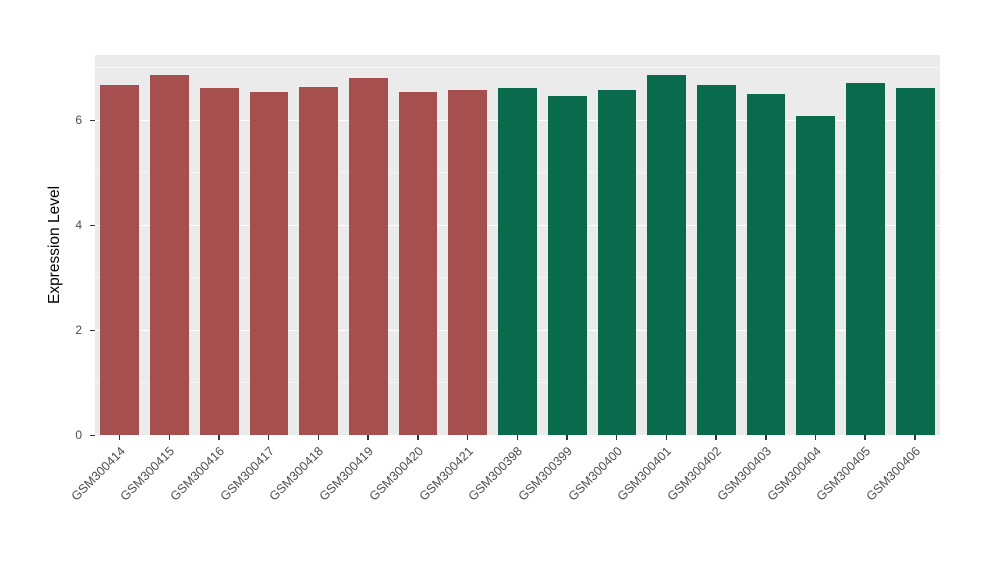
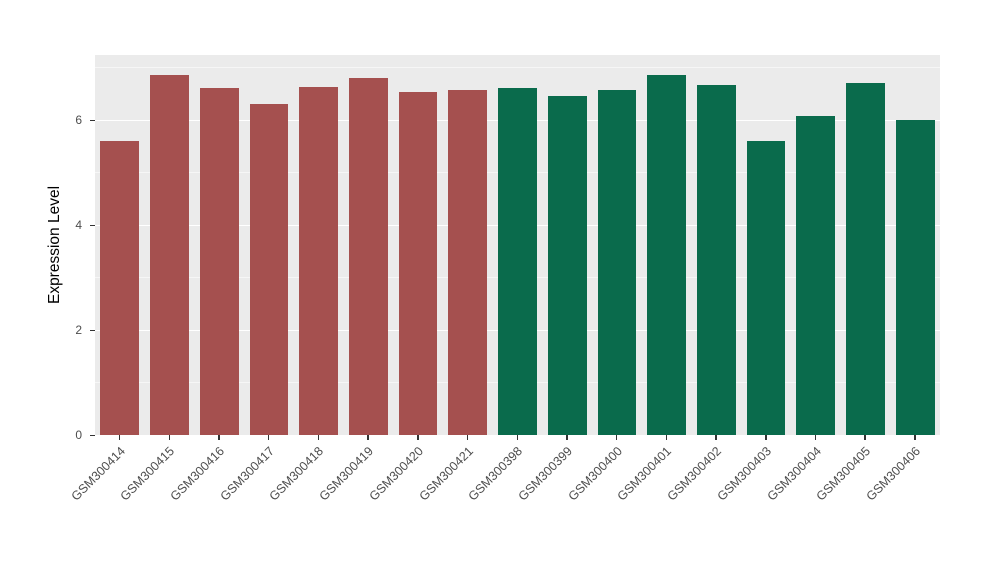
GSM300414: 6.7 -> 5.6
GSM300417: 6.5 -> 6.3
GSM300403: 6.5 -> 5.6
GSM300406: 6.6 -> 6.0
